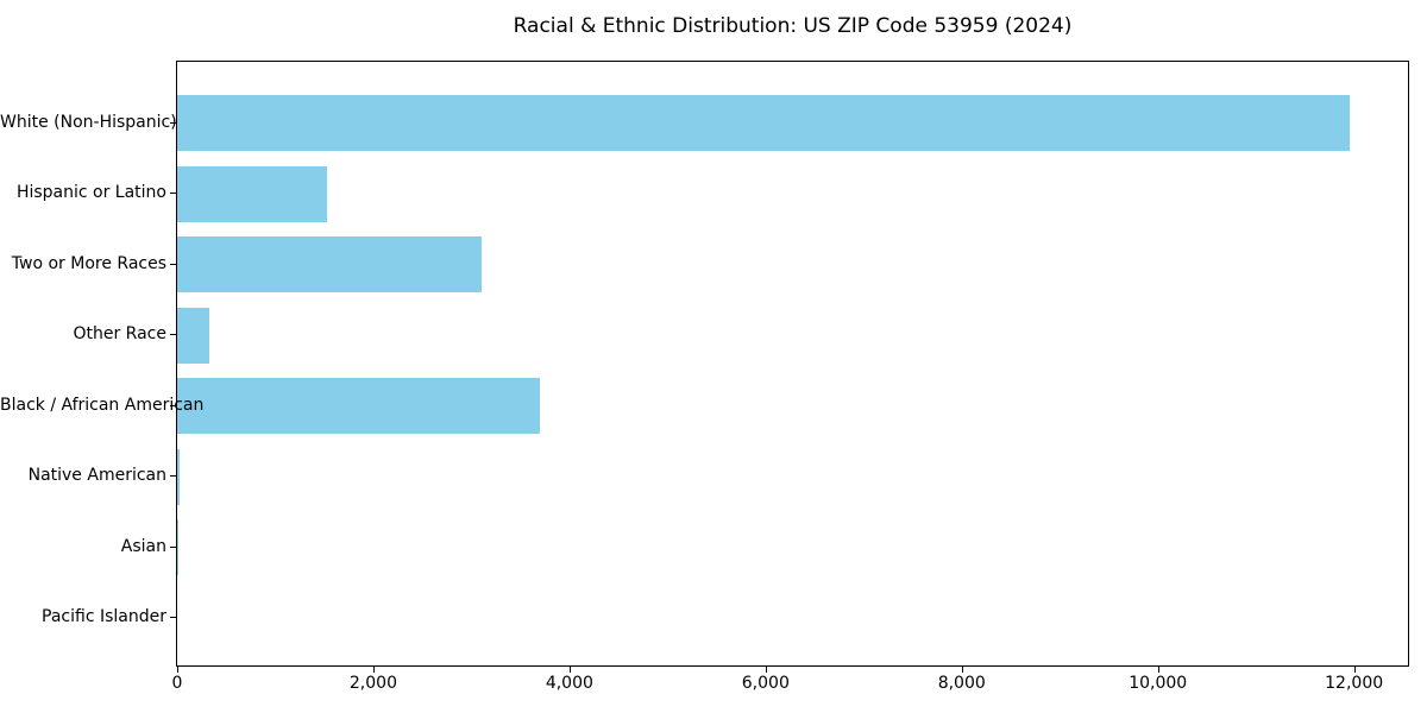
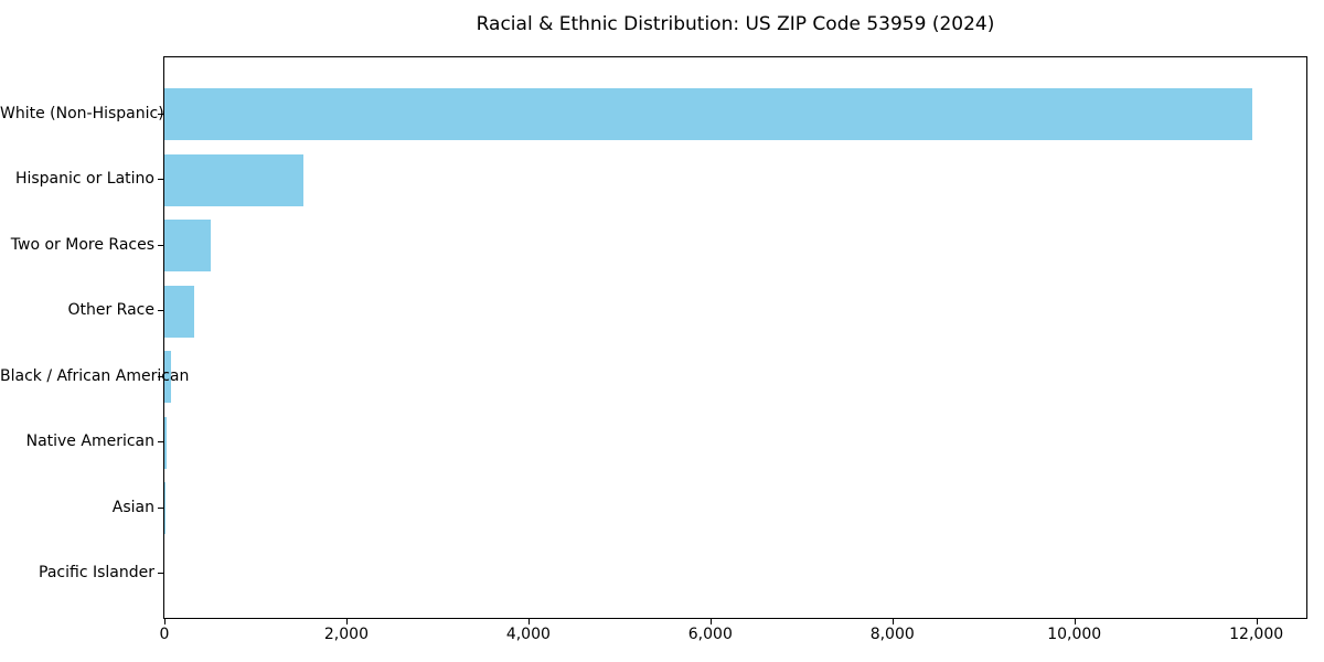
Two or More Races: 3100 -> 500
Black / African American: 3700 -> 100
